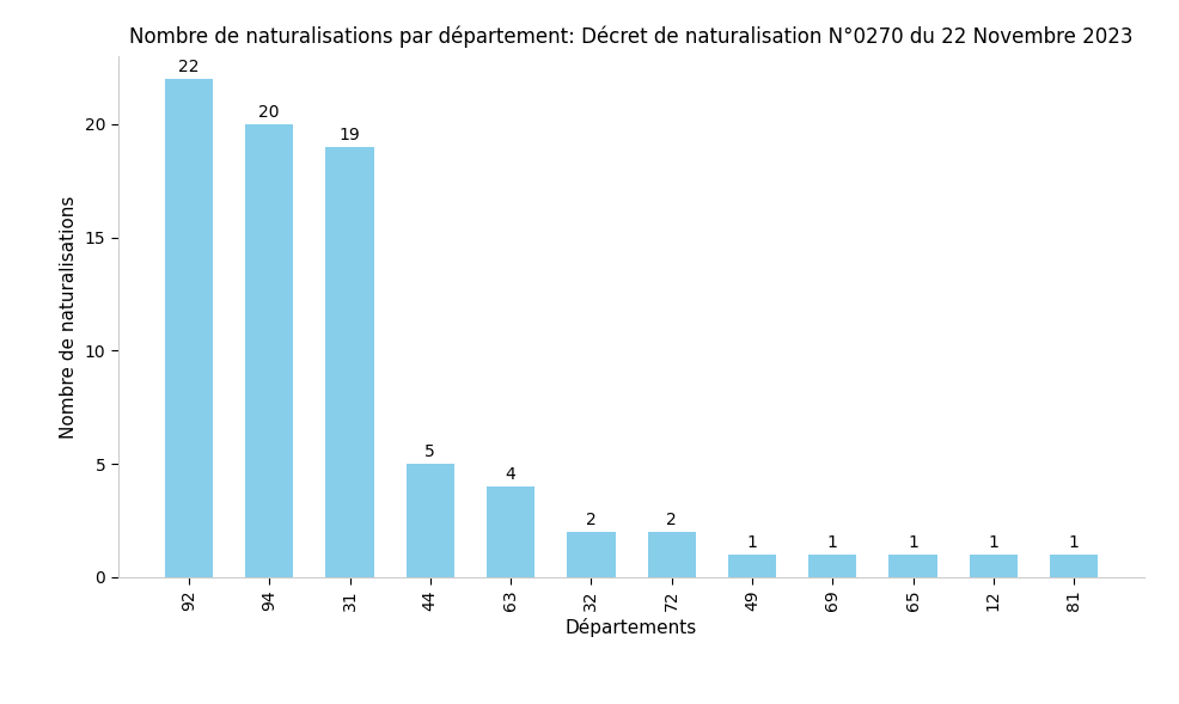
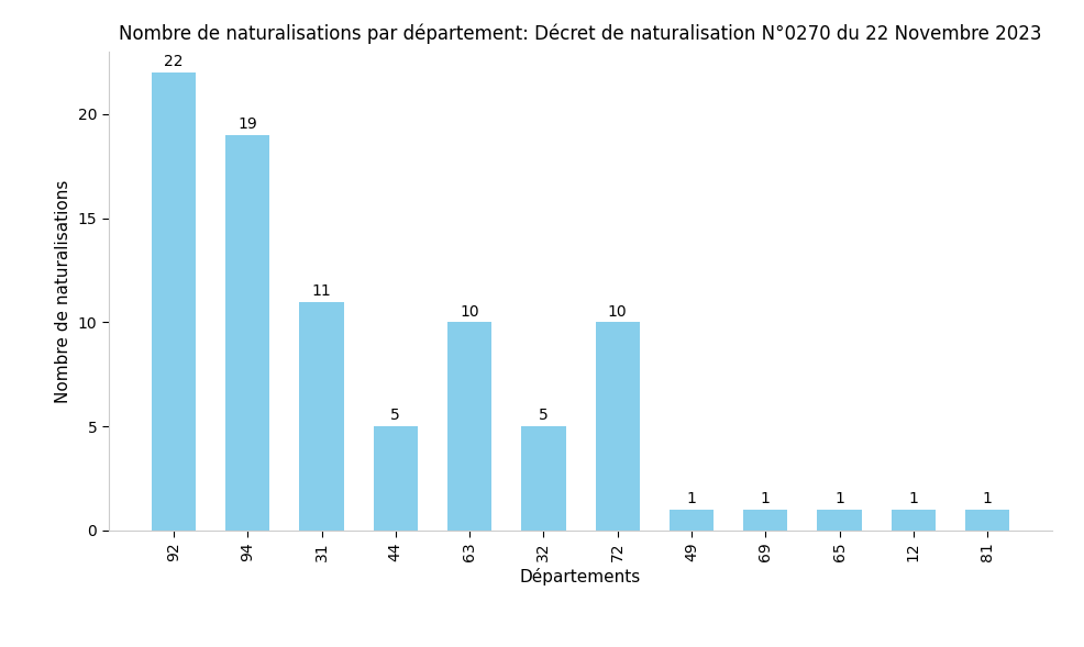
94: 20 -> 19
31: 19 -> 11
63: 4 -> 10
32: 2 -> 5
72: 2 -> 10
